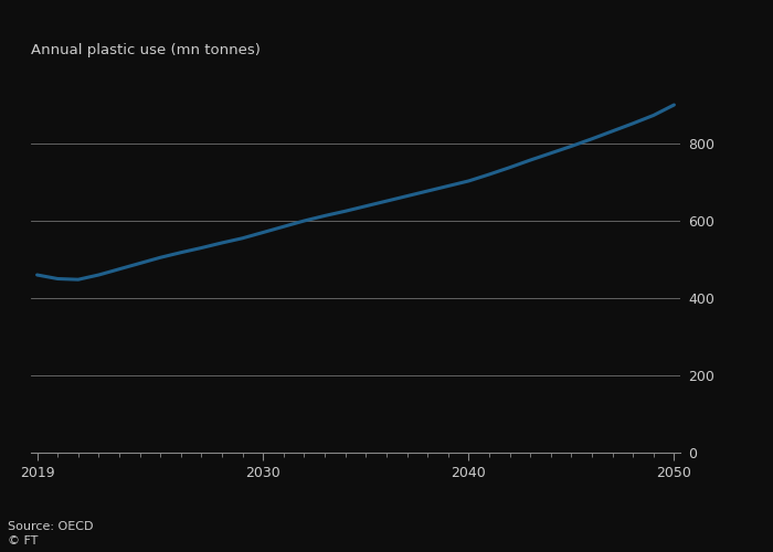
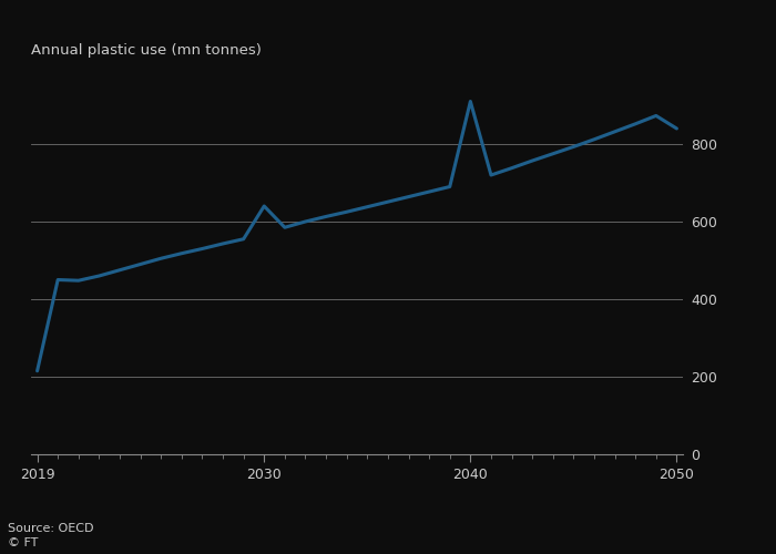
2019: 460 -> 215
2030: 570 -> 640
2040: 703 -> 910
2050: 900 -> 840
